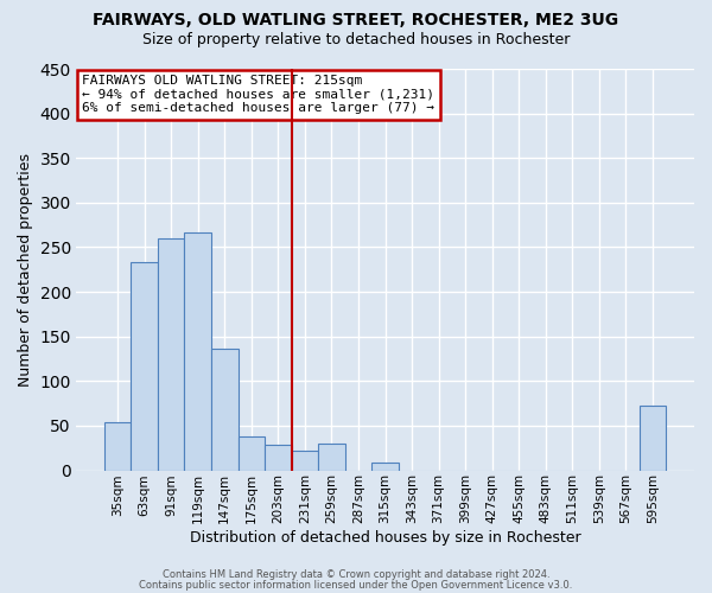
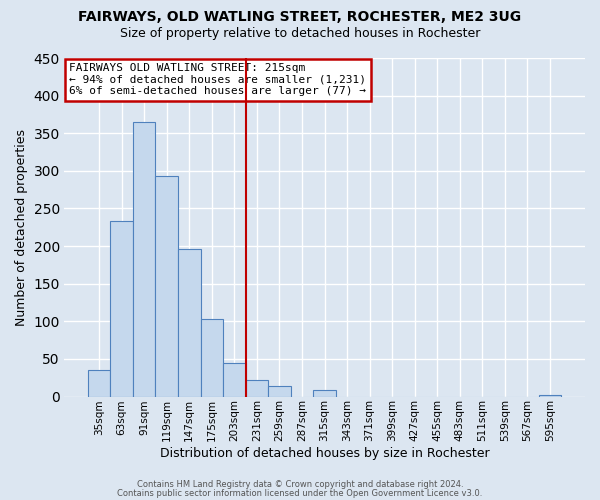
35sqm: 54 -> 35
91sqm: 260 -> 365
119sqm: 266 -> 293
147sqm: 136 -> 196
175sqm: 38 -> 103
203sqm: 28 -> 45
259sqm: 30 -> 14
595sqm: 72 -> 2
